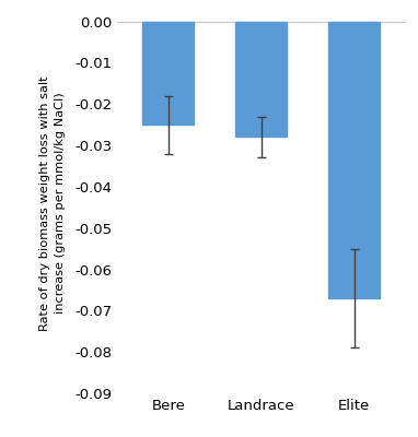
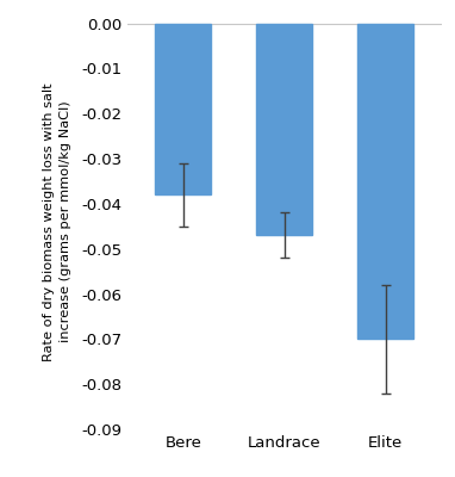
Bere: -0.025 -> -0.038
Landrace: -0.028 -> -0.047
Elite: -0.067 -> -0.070
